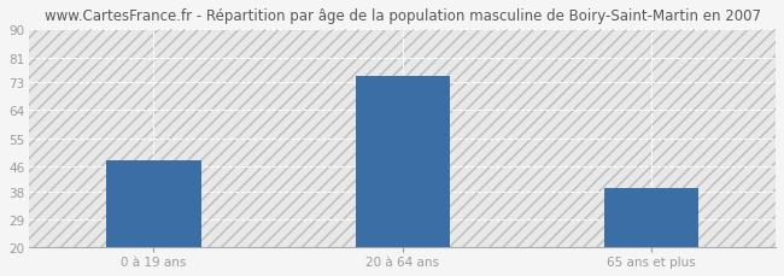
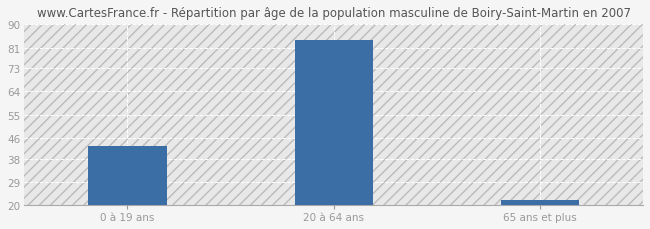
0 à 19 ans: 48 -> 43
20 à 64 ans: 75 -> 84
65 ans et plus: 39 -> 22
